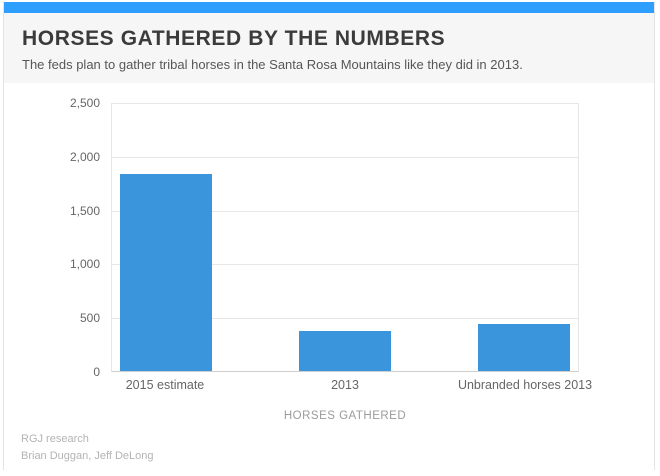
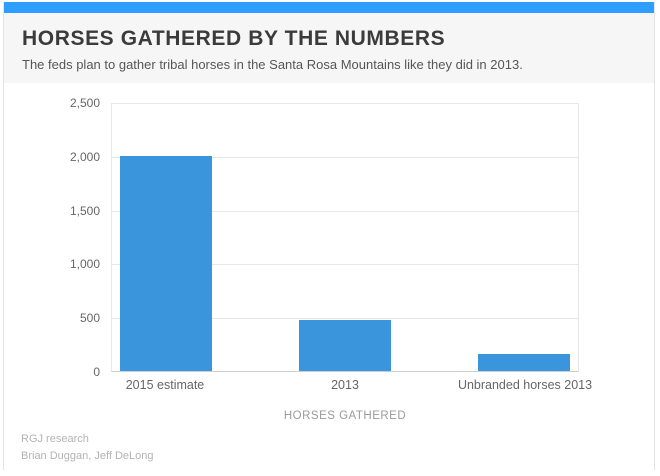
2015 estimate: 1830 -> 2000
2013: 370 -> 470
Unbranded horses 2013: 440 -> 160
